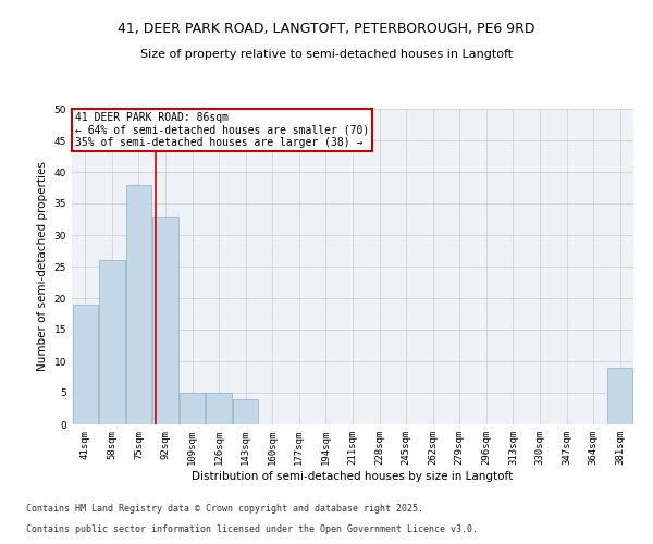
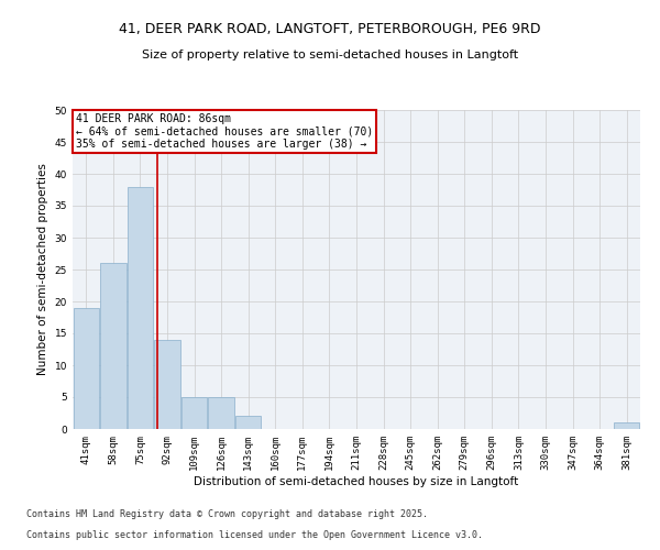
92sqm: 33 -> 14
143sqm: 4 -> 2
381sqm: 9 -> 1
